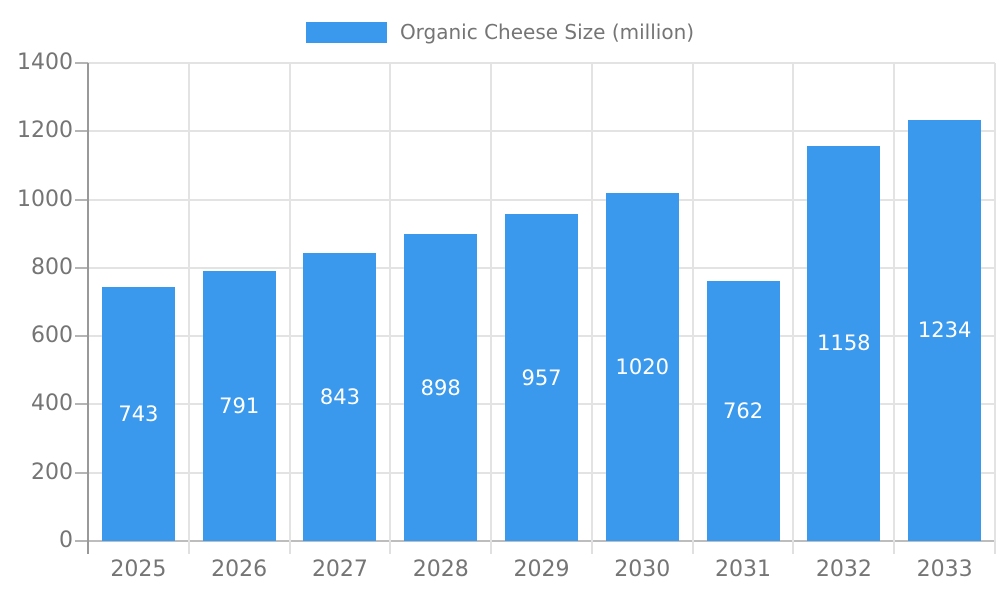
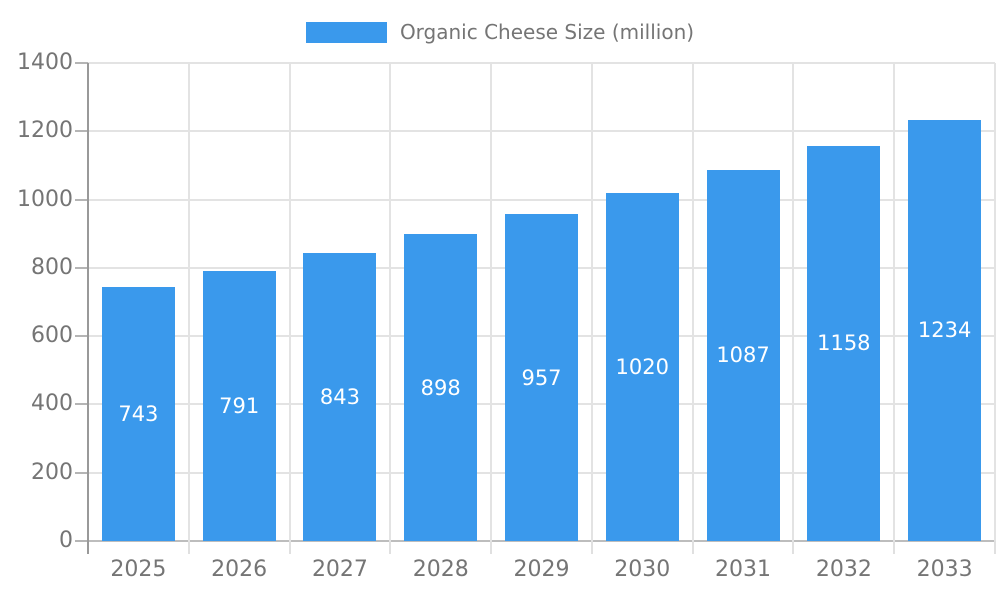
2031: 762 -> 1087
